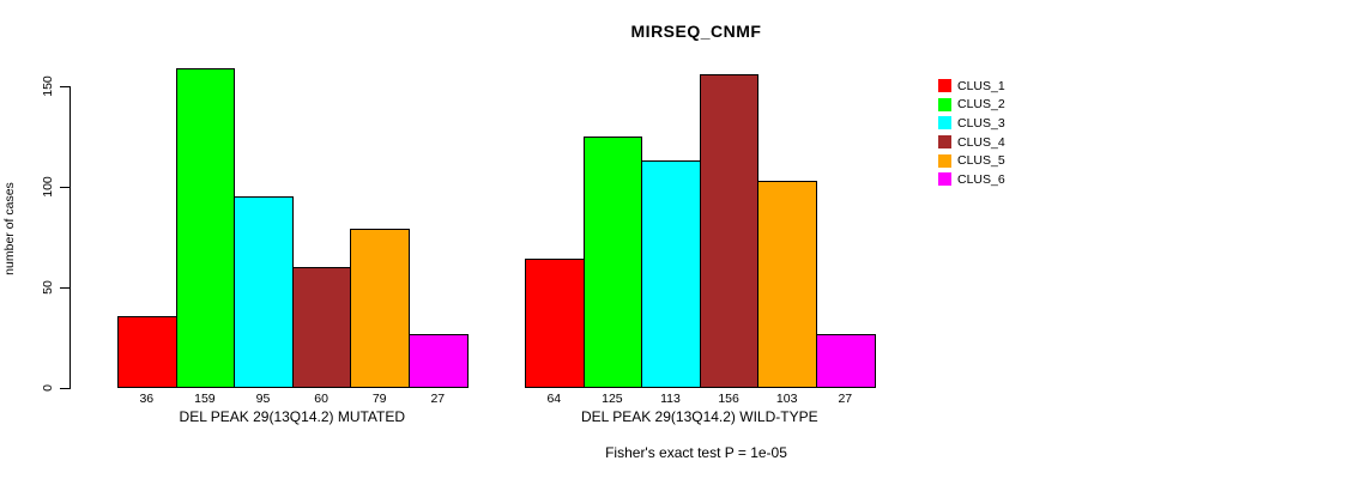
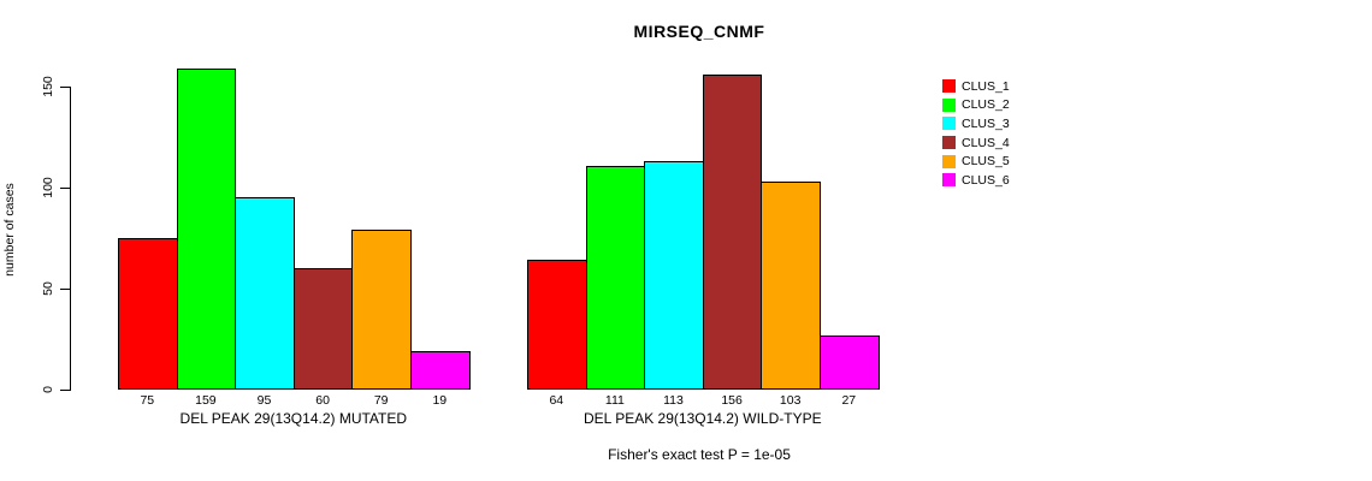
CLUS_1/DEL PEAK 29(13Q14.2) MUTATED: 36 -> 75
CLUS_6/DEL PEAK 29(13Q14.2) MUTATED: 27 -> 19
CLUS_2/DEL PEAK 29(13Q14.2) WILD-TYPE: 125 -> 111
